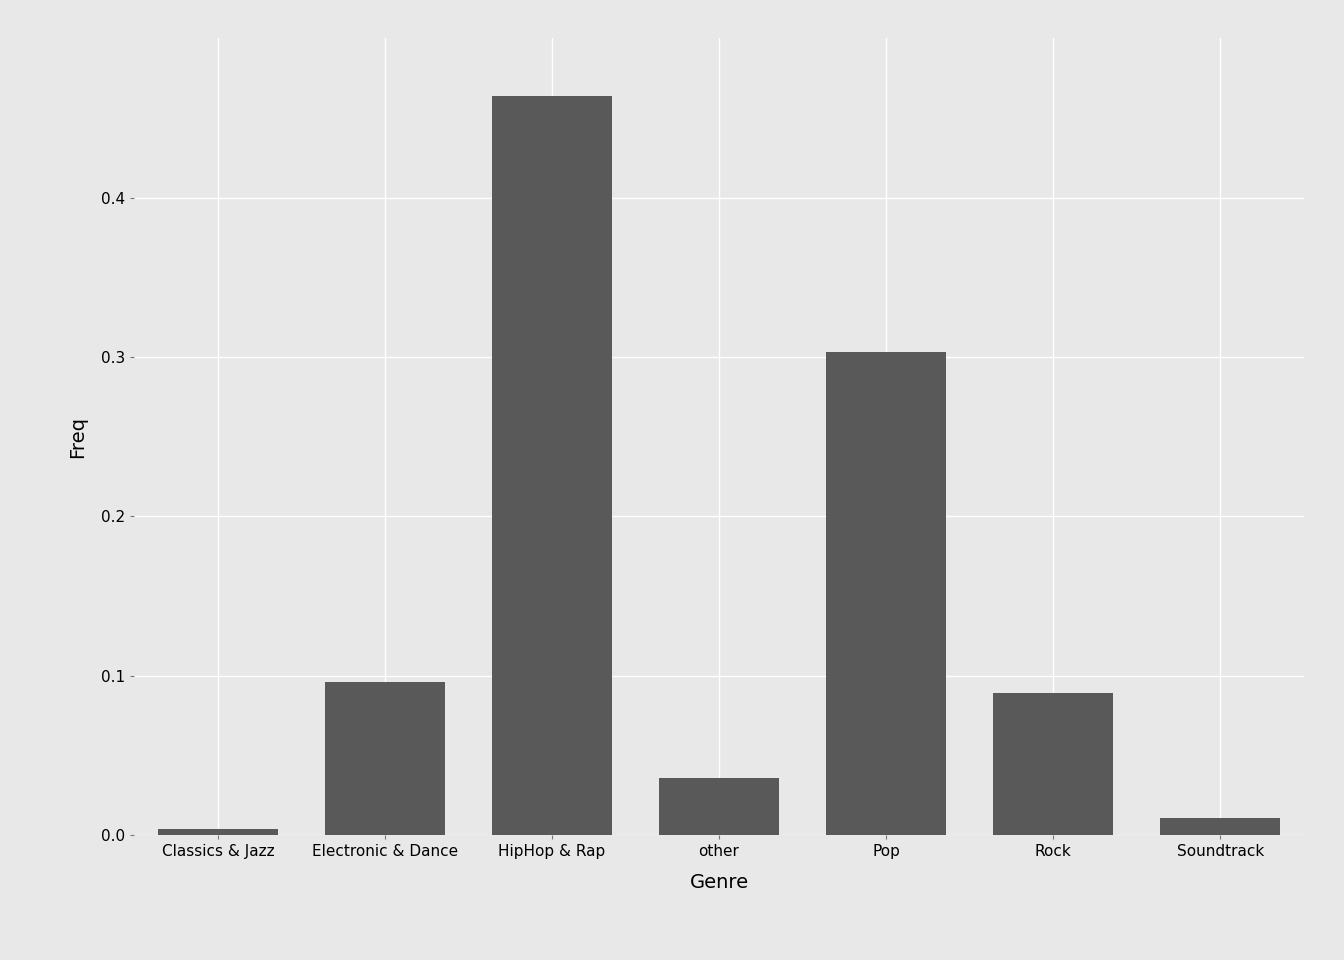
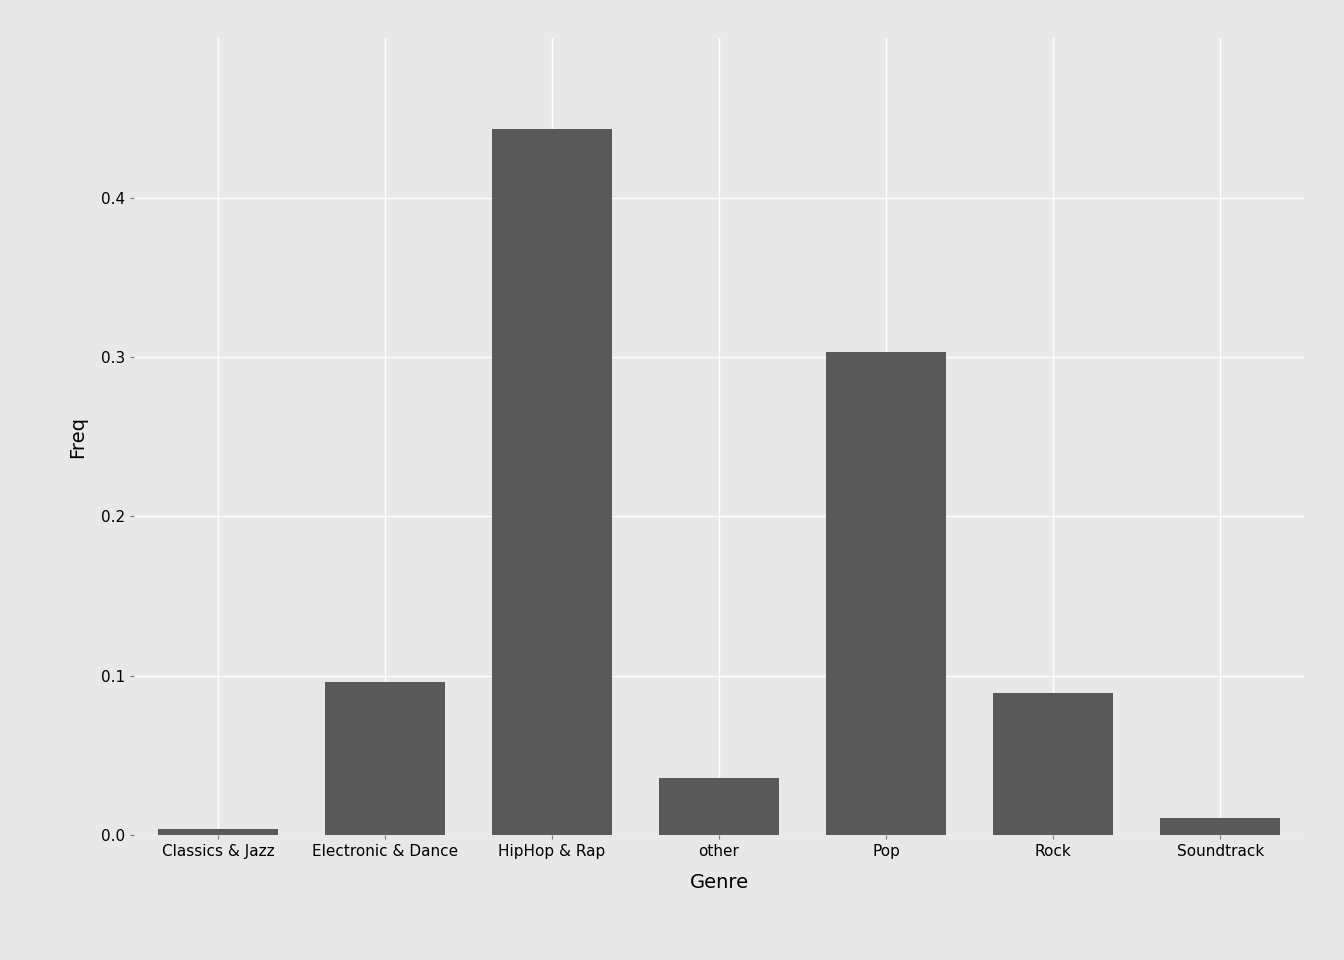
HipHop & Rap: 0.464 -> 0.443
